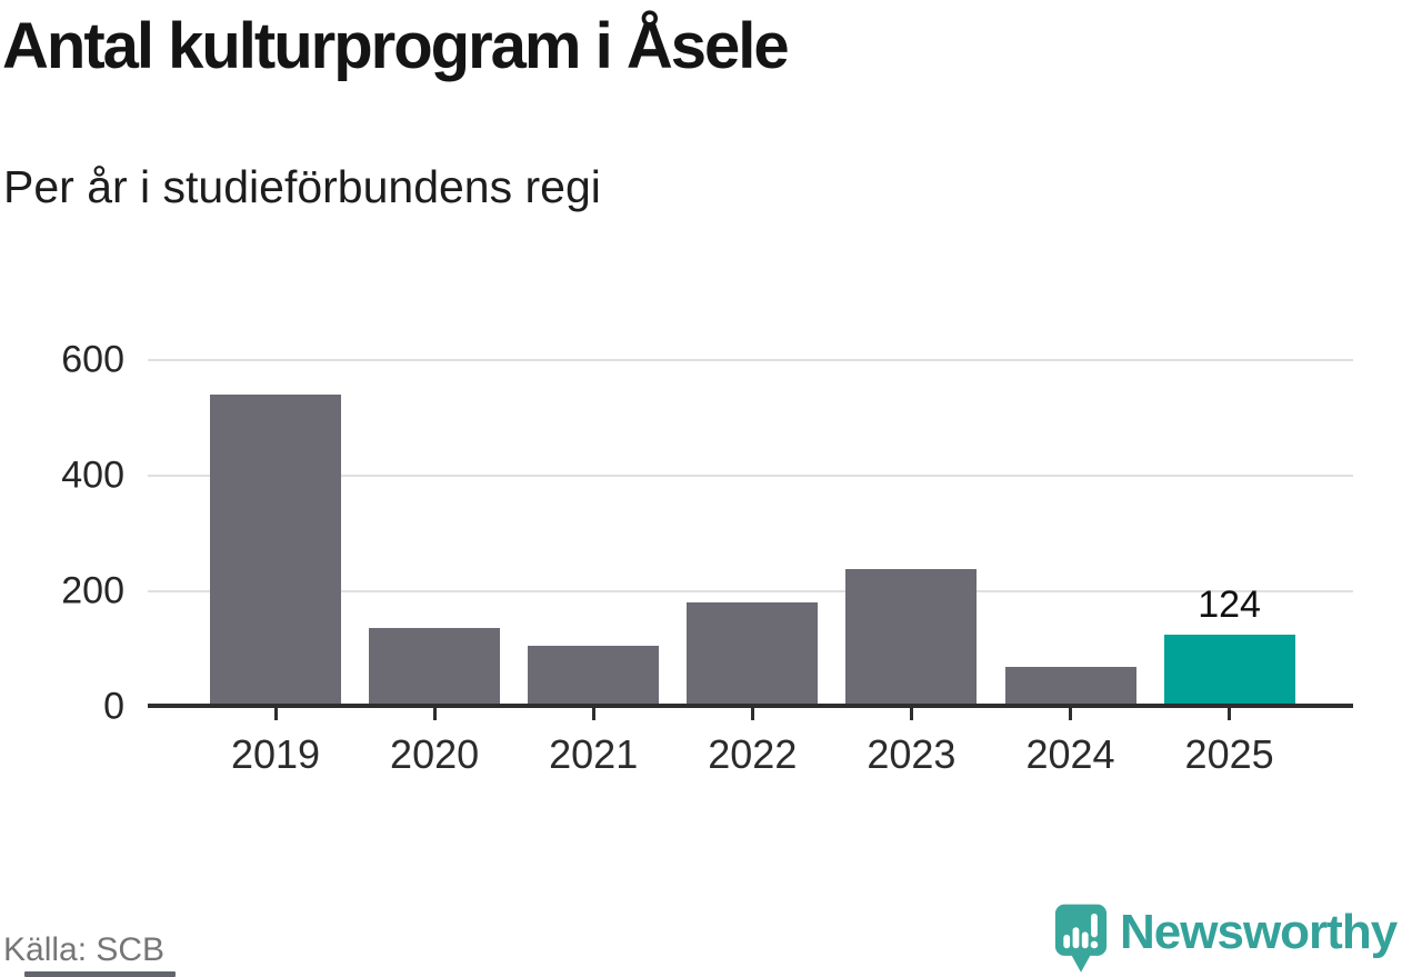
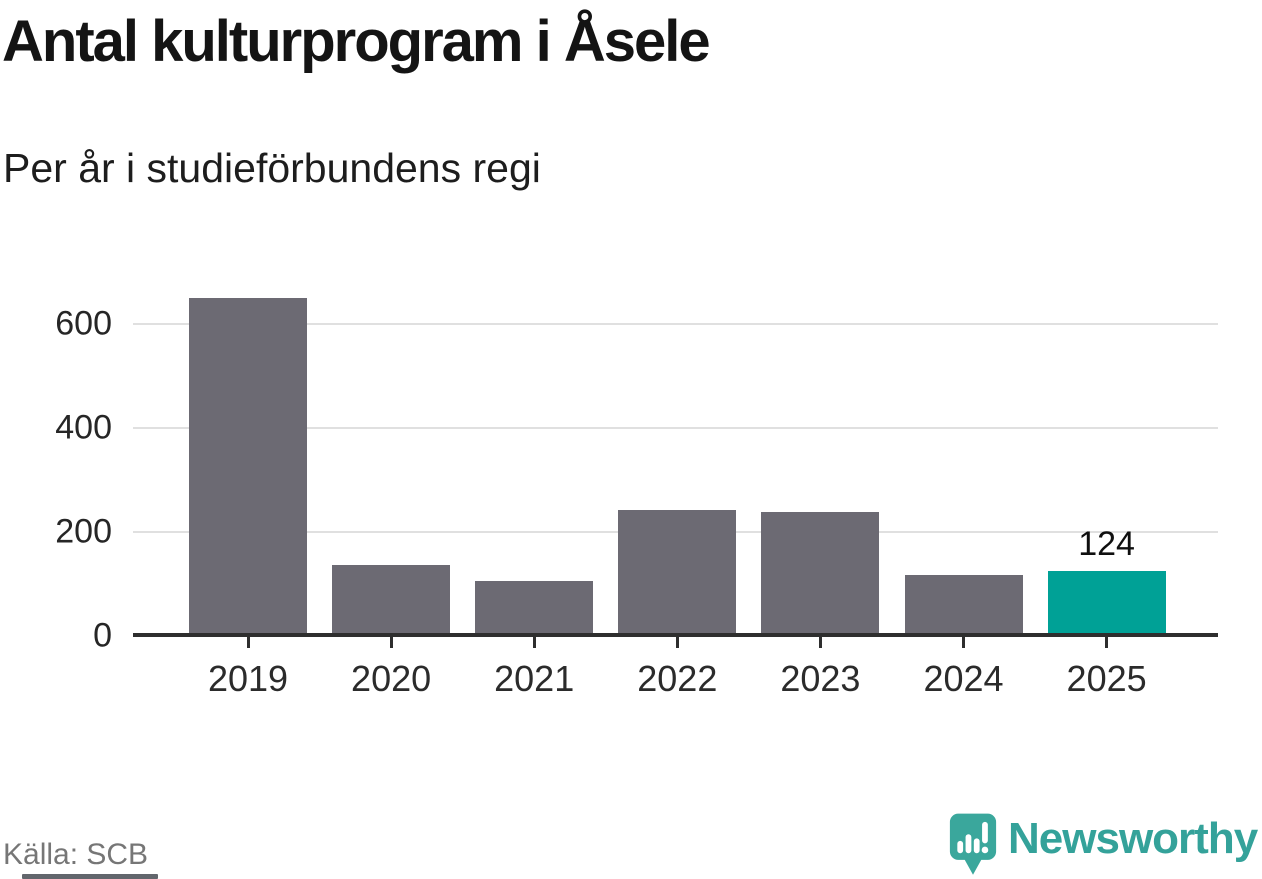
2019: 540 -> 650
2022: 180 -> 240
2024: 70 -> 120
